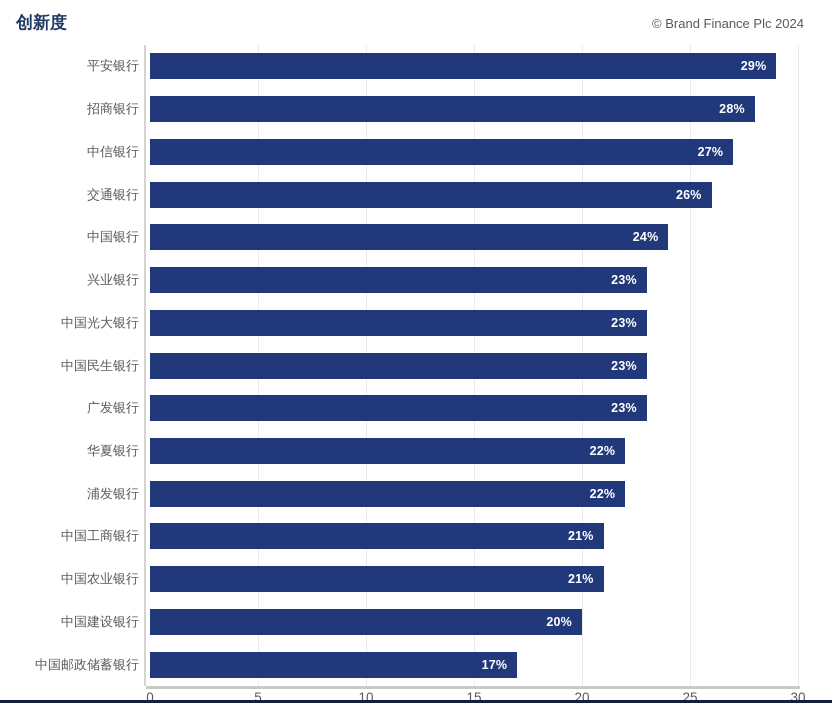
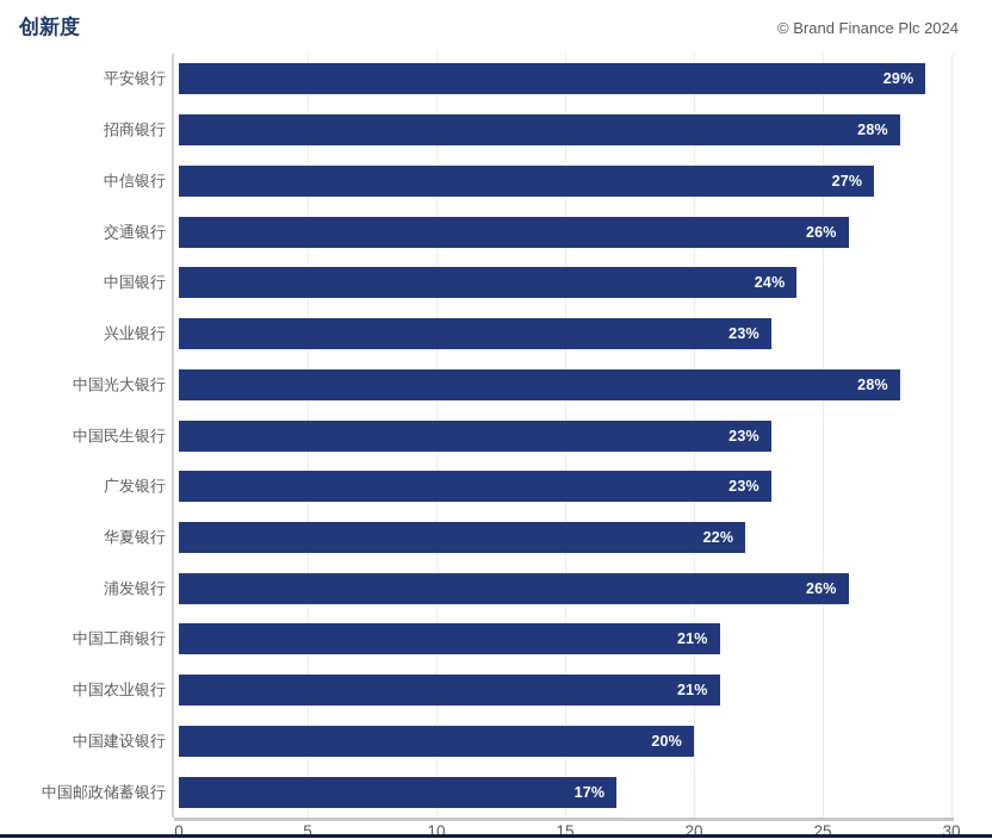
中国光大银行: 23% -> 28%
浦发银行: 22% -> 26%
